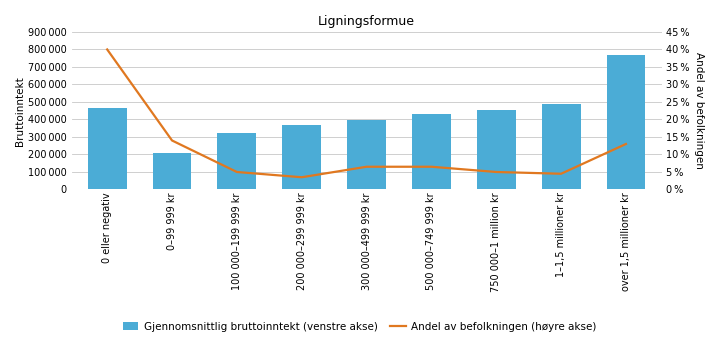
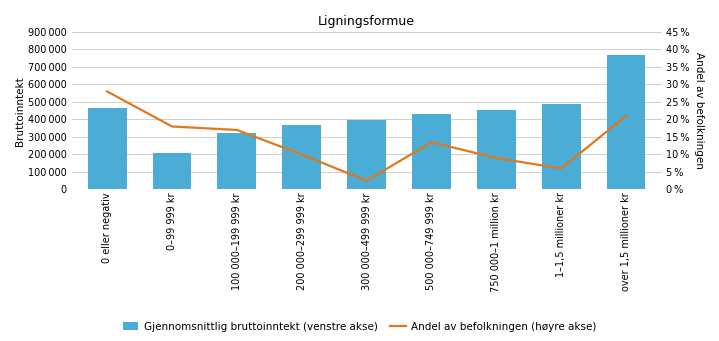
Andel av befolkningen (høyre akse)/0 eller negativ: 40.0 % -> 28.0 %
Andel av befolkningen (høyre akse)/0–99 999 kr: 14.0 % -> 18.0 %
Andel av befolkningen (høyre akse)/100 000–199 999 kr: 5.0 % -> 17.0 %
Andel av befolkningen (høyre akse)/200 000–299 999 kr: 3.5 % -> 10.0 %
Andel av befolkningen (høyre akse)/300 000–499 999 kr: 6.5 % -> 2.5 %
Andel av befolkningen (høyre akse)/500 000–749 999 kr: 6.5 % -> 13.5 %
Andel av befolkningen (høyre akse)/750 000–1 million kr: 5.0 % -> 9.0 %
Andel av befolkningen (høyre akse)/1–1,5 millioner kr: 4.5 % -> 6.0 %
Andel av befolkningen (høyre akse)/over 1,5 millioner kr: 13.0 % -> 21.0 %
